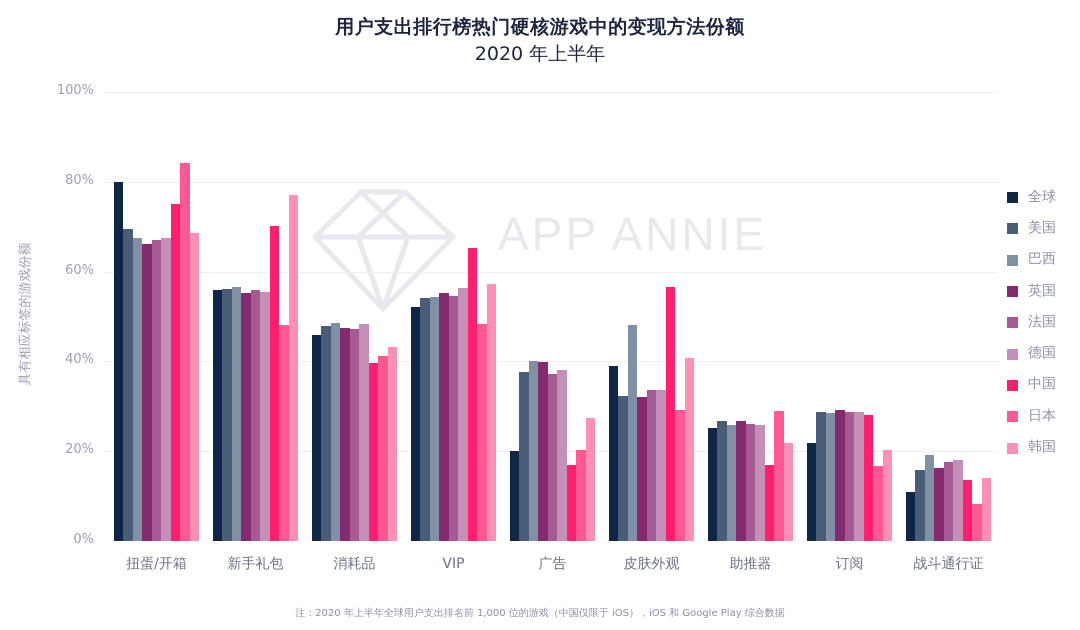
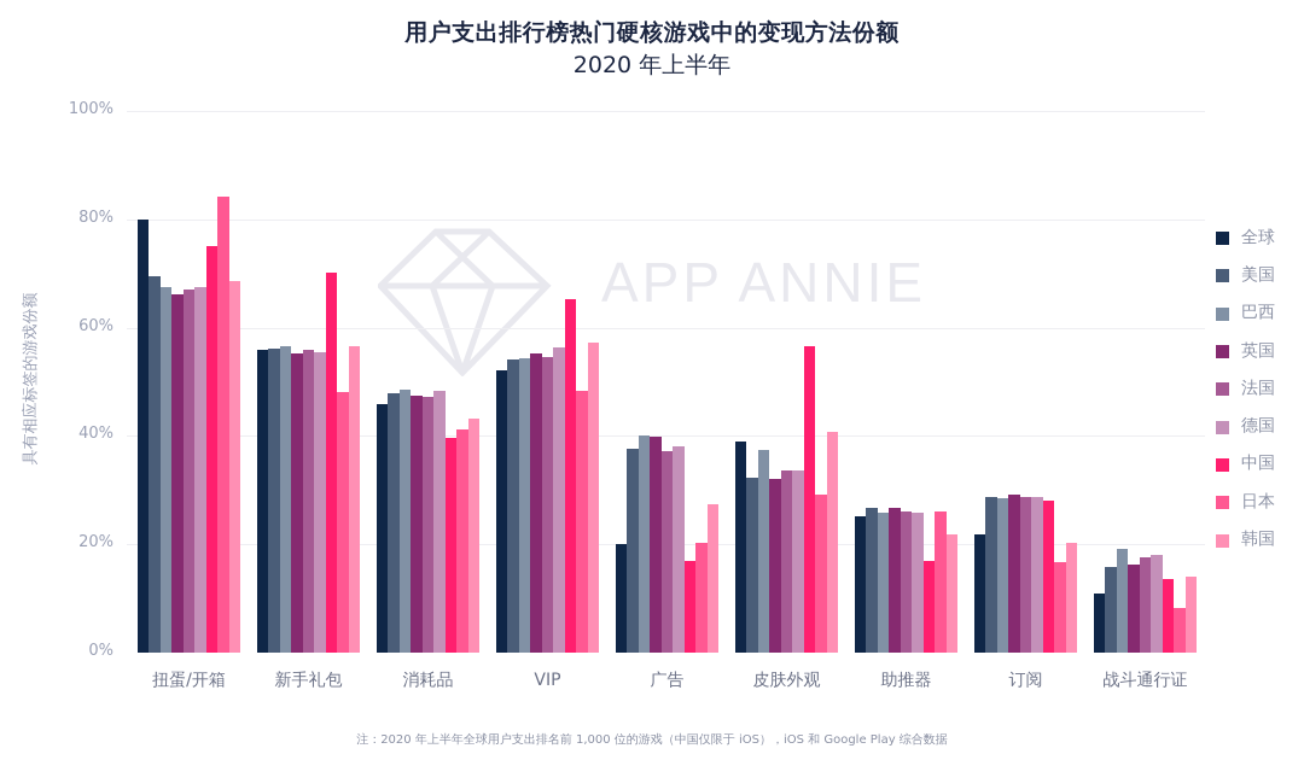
韩国/新手礼包: 77% -> 56%
巴西/皮肤外观: 48% -> 37%
日本/助推器: 29% -> 26%
